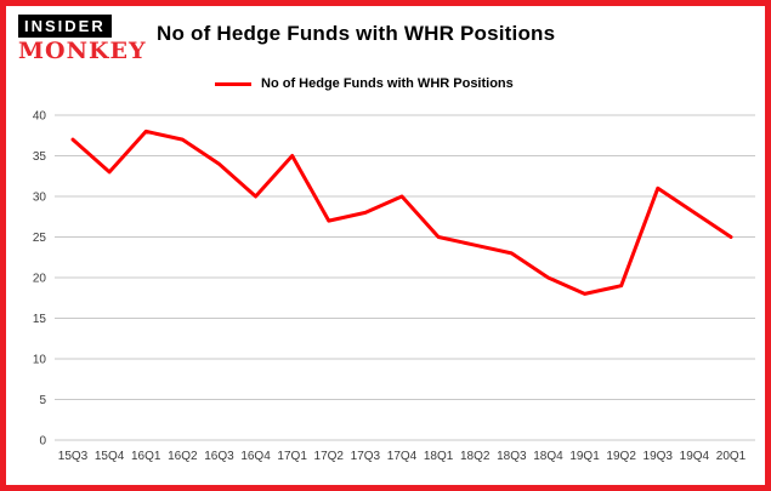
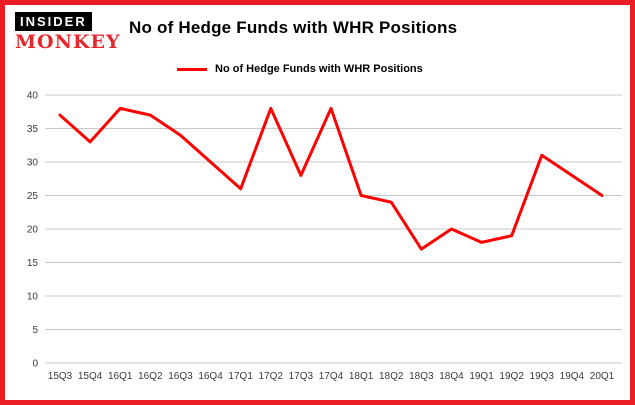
17Q1: 35 -> 26
17Q2: 27 -> 38
17Q4: 30 -> 38
18Q3: 23 -> 17
